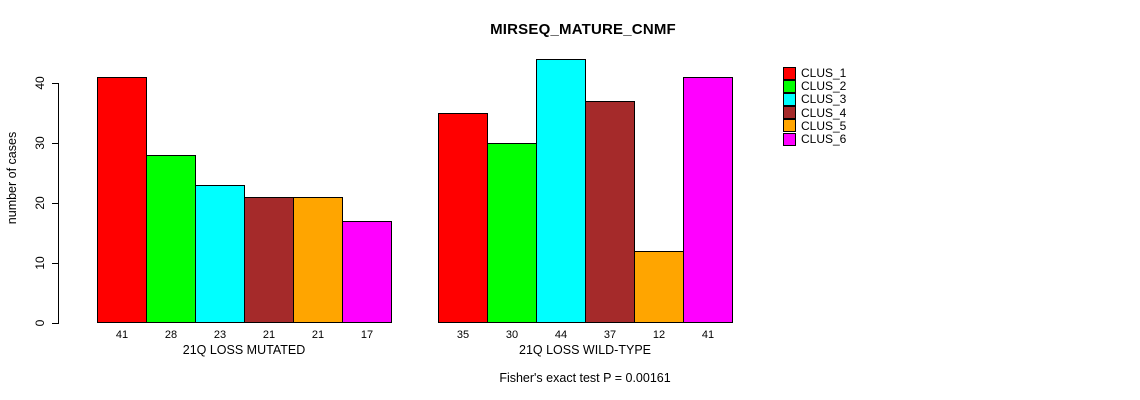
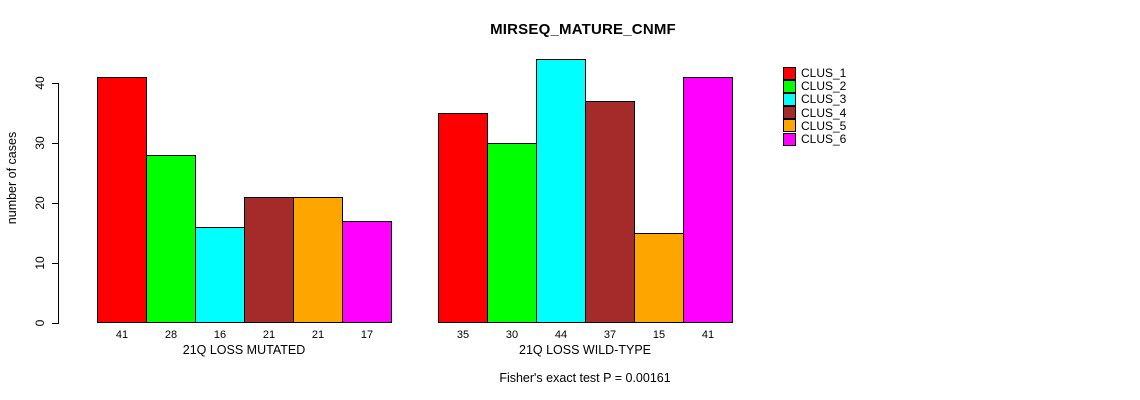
CLUS_3/21Q LOSS MUTATED: 23 -> 16
CLUS_5/21Q LOSS WILD-TYPE: 12 -> 15
